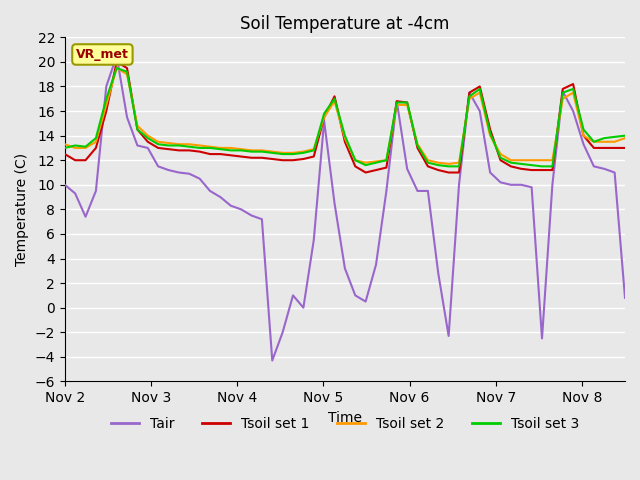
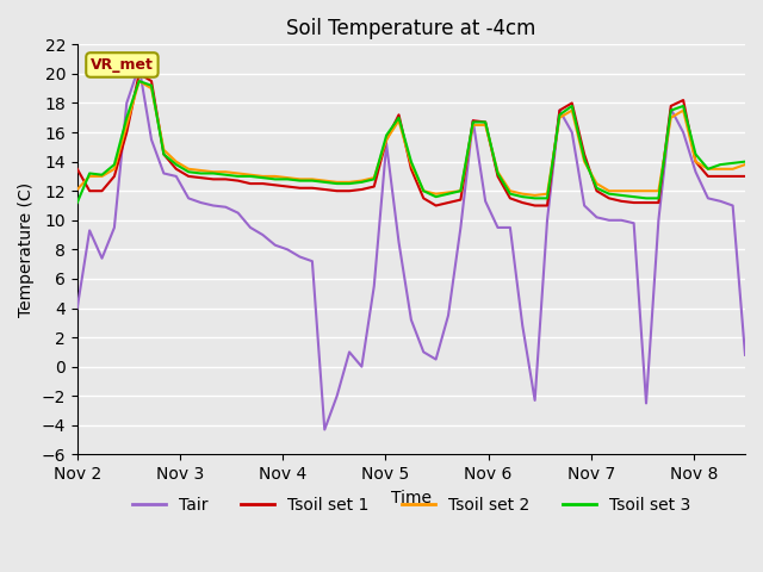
Tair/Nov 2: 10.0 -> 4.0
Tsoil set 1/Nov 2: 12.5 -> 13.5
Tsoil set 2/Nov 2: 13.3 -> 12.1
Tsoil set 3/Nov 2: 13.0 -> 11.2
